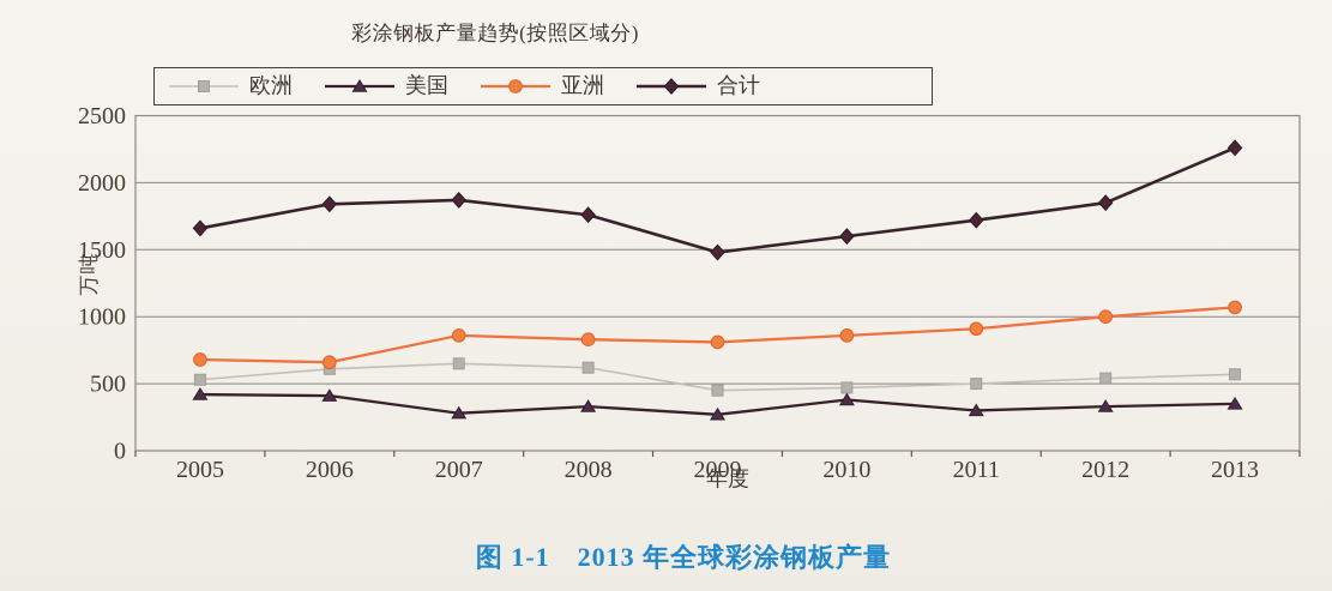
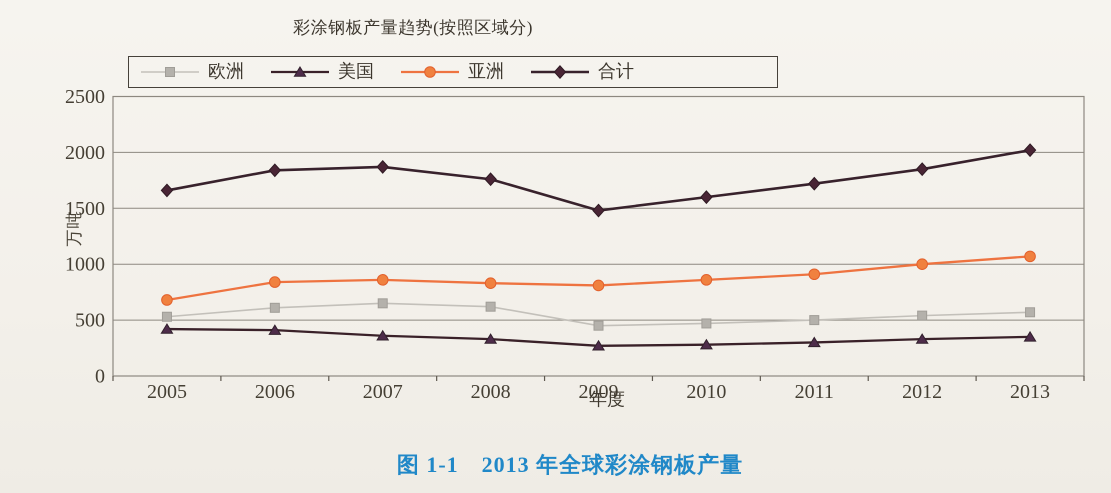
亚洲/2006: 660 -> 840
美国/2007: 280 -> 360
美国/2010: 380 -> 280
合计/2013: 2260 -> 2020
